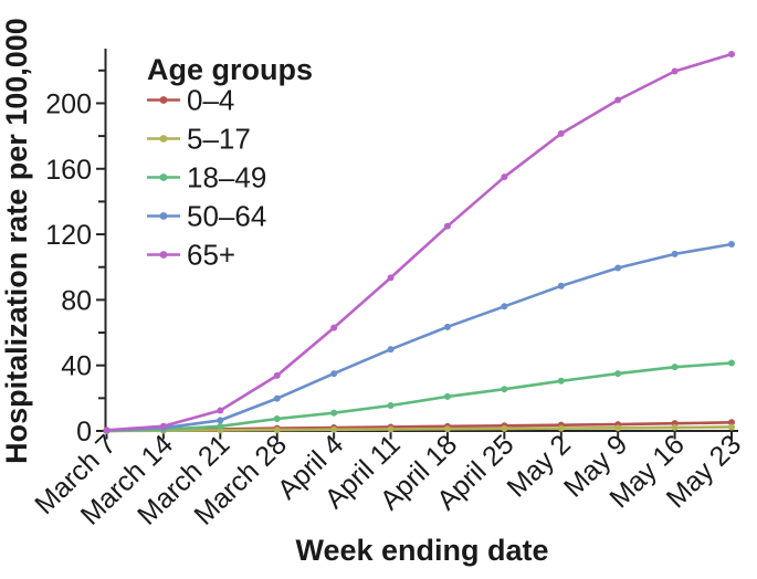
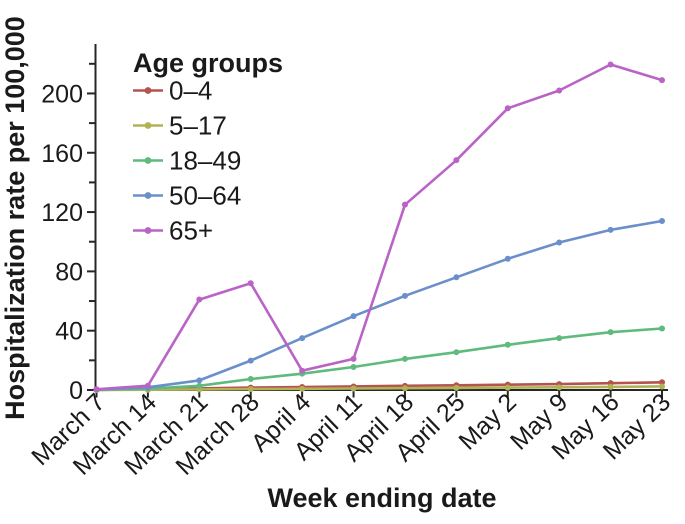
65+/March 21: 12 -> 61
65+/March 28: 34 -> 72
65+/April 4: 63 -> 13
65+/April 11: 94 -> 21
65+/May 2: 182 -> 190
65+/May 23: 230 -> 209
